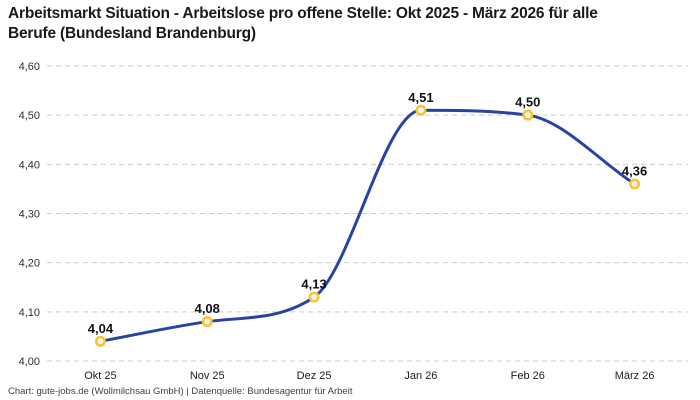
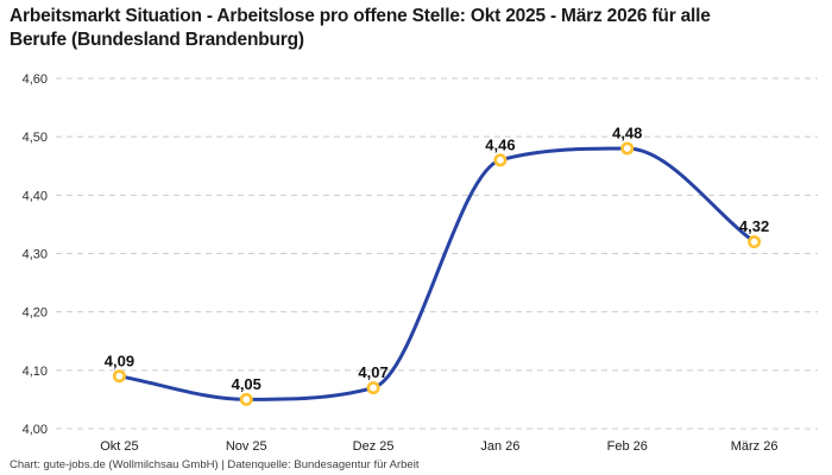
Okt 25: 4,04 -> 4,09
Nov 25: 4,08 -> 4,05
Dez 25: 4,13 -> 4,07
Jan 26: 4,51 -> 4,46
Feb 26: 4,50 -> 4,48
März 26: 4,36 -> 4,32
